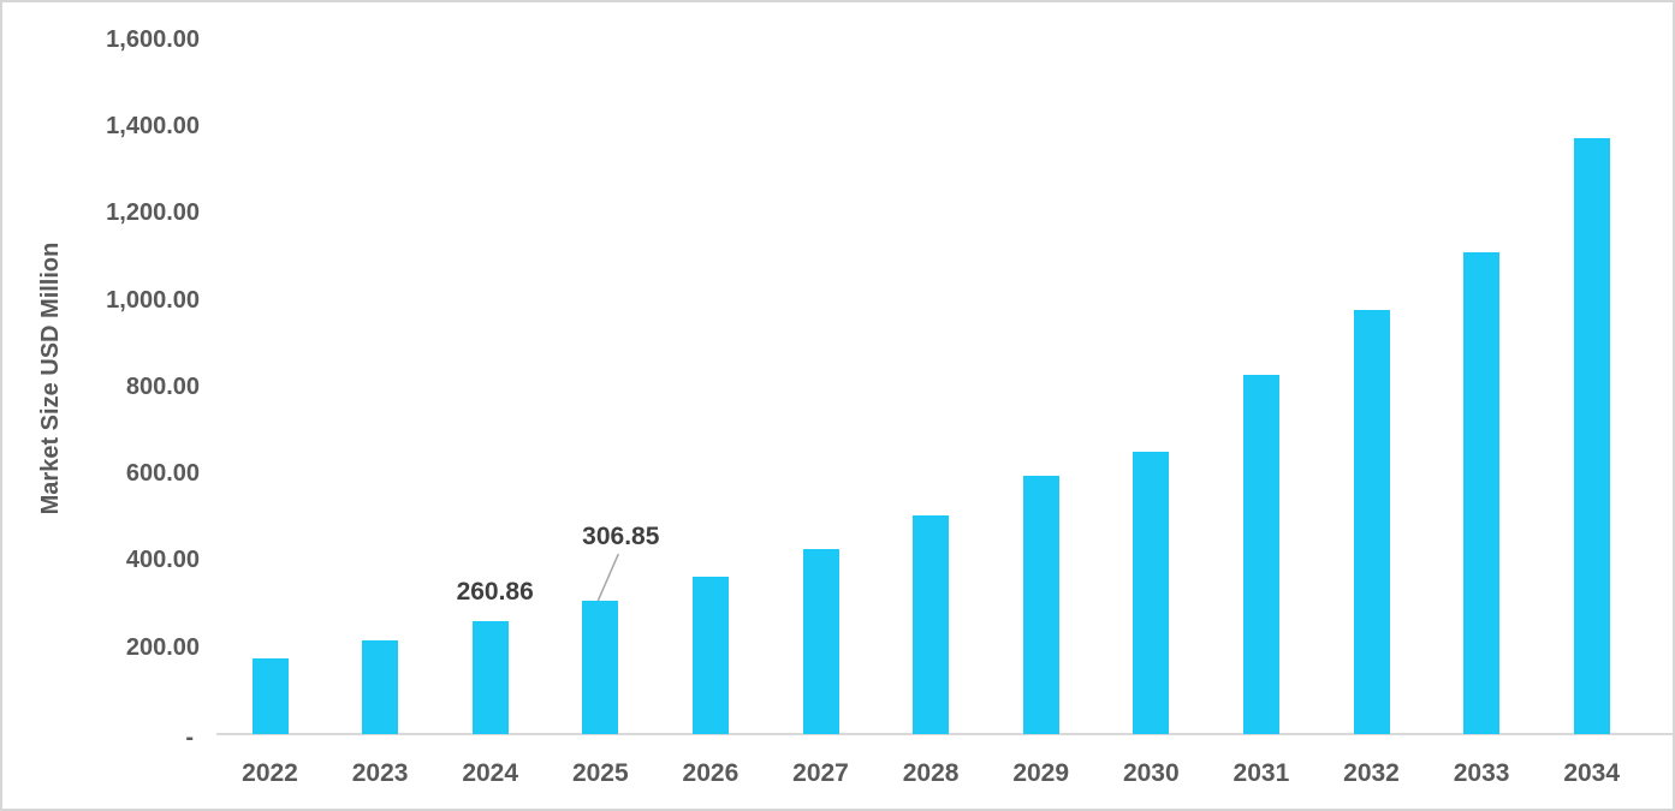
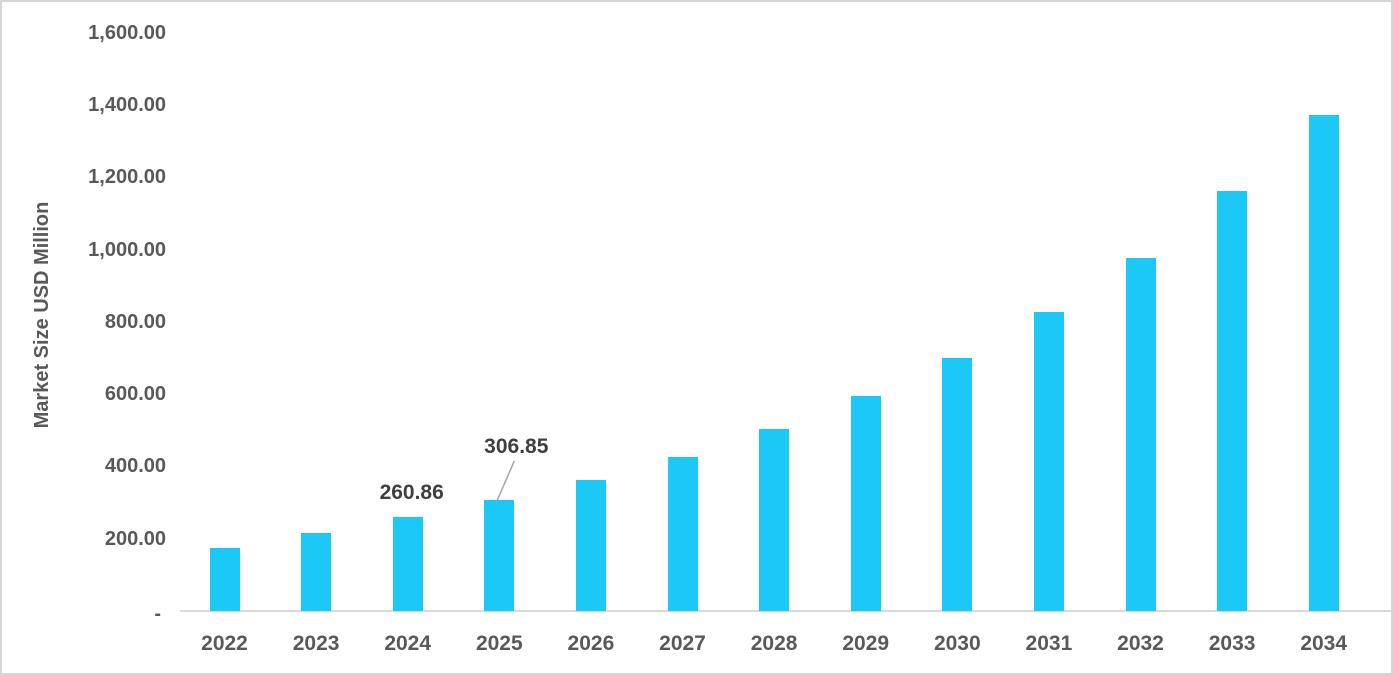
2030: 650 -> 700
2033: 1110 -> 1160
